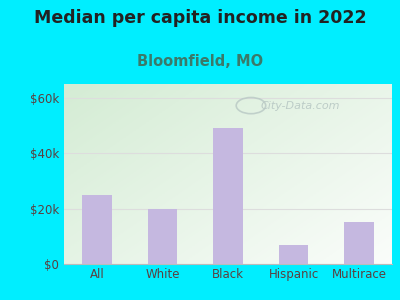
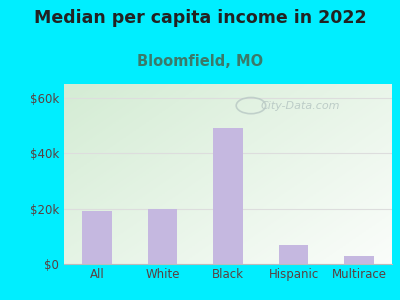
All: $25k -> $19k
Multirace: $15k -> $3k
